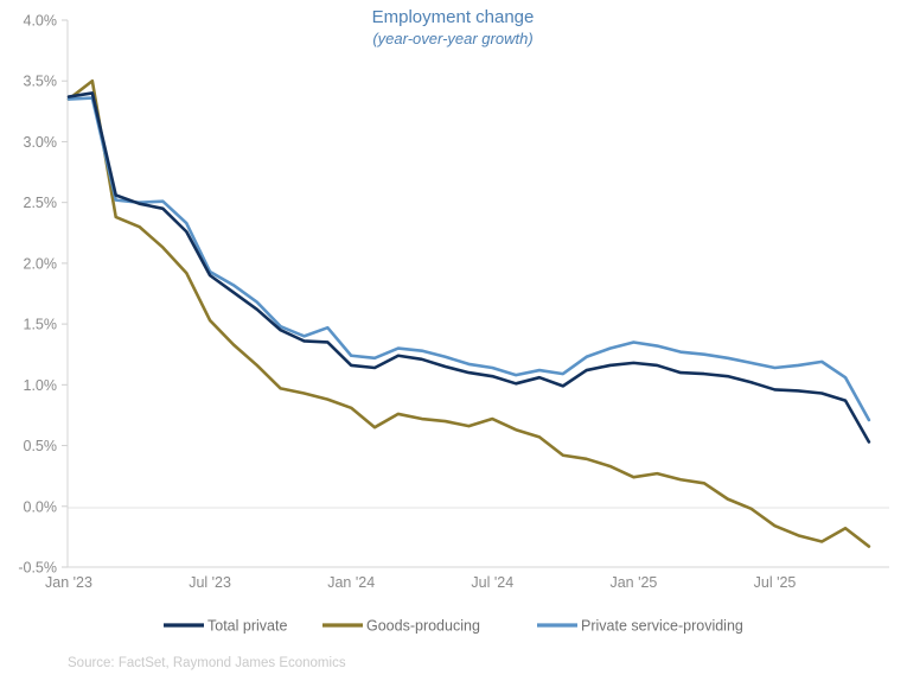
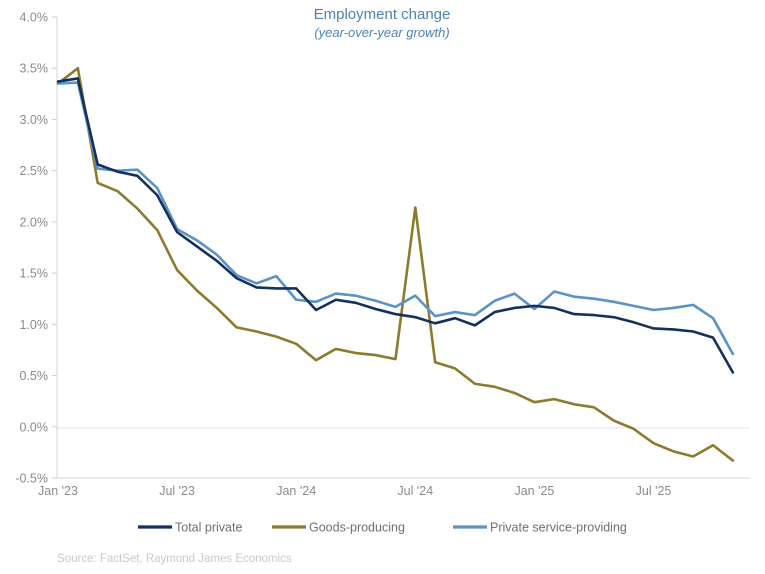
Total private/Jan '24: 1.16% -> 1.35%
Goods-producing/Jul '24: 0.72% -> 2.14%
Private service-providing/Jul '24: 1.14% -> 1.28%
Private service-providing/Jan '25: 1.35% -> 1.15%
